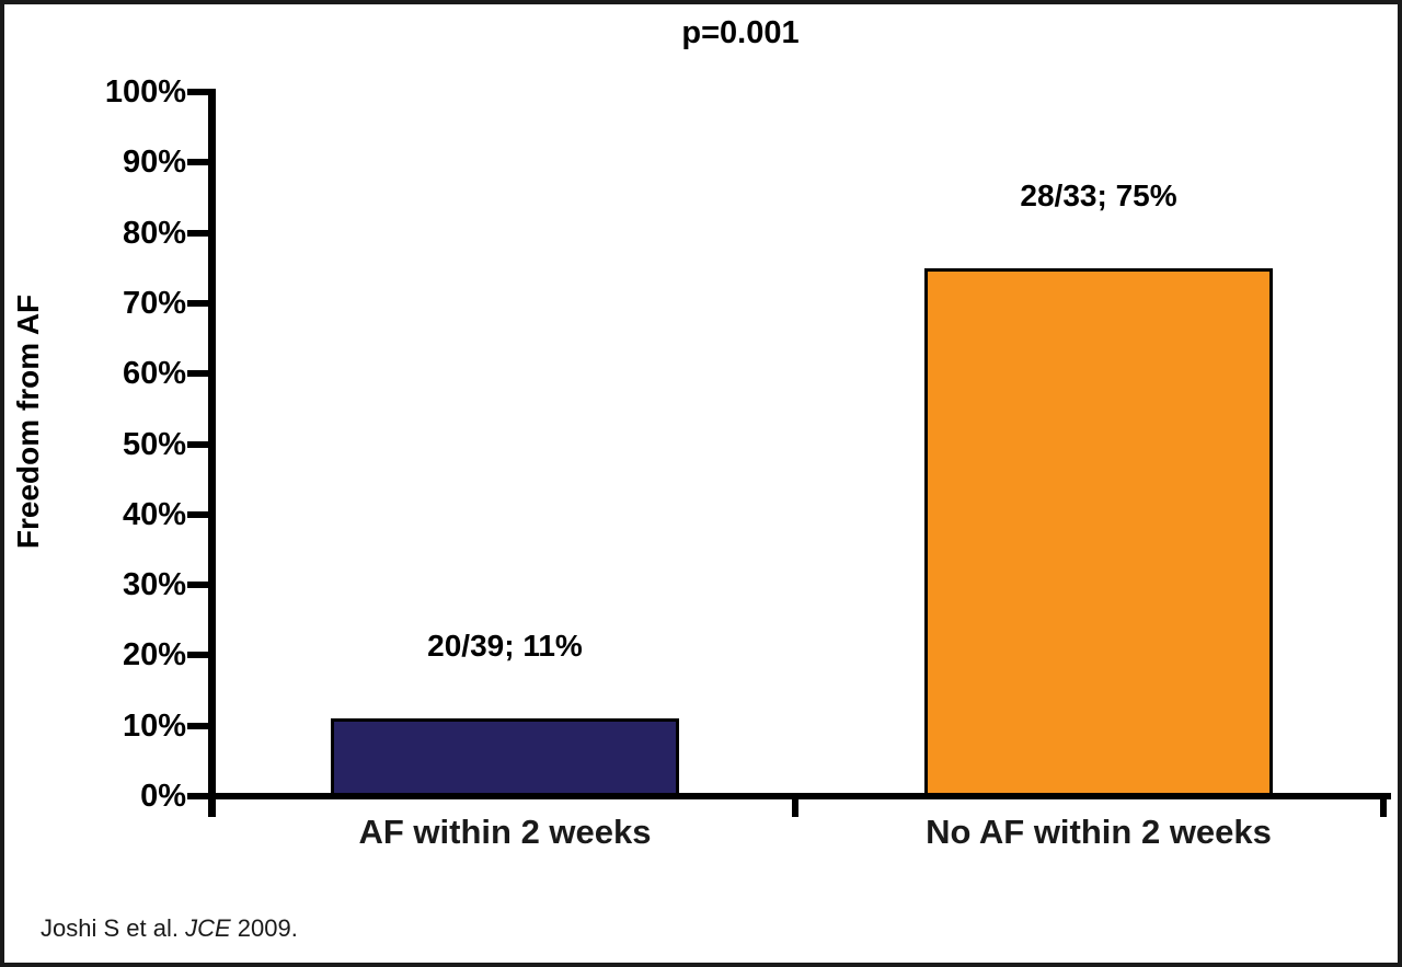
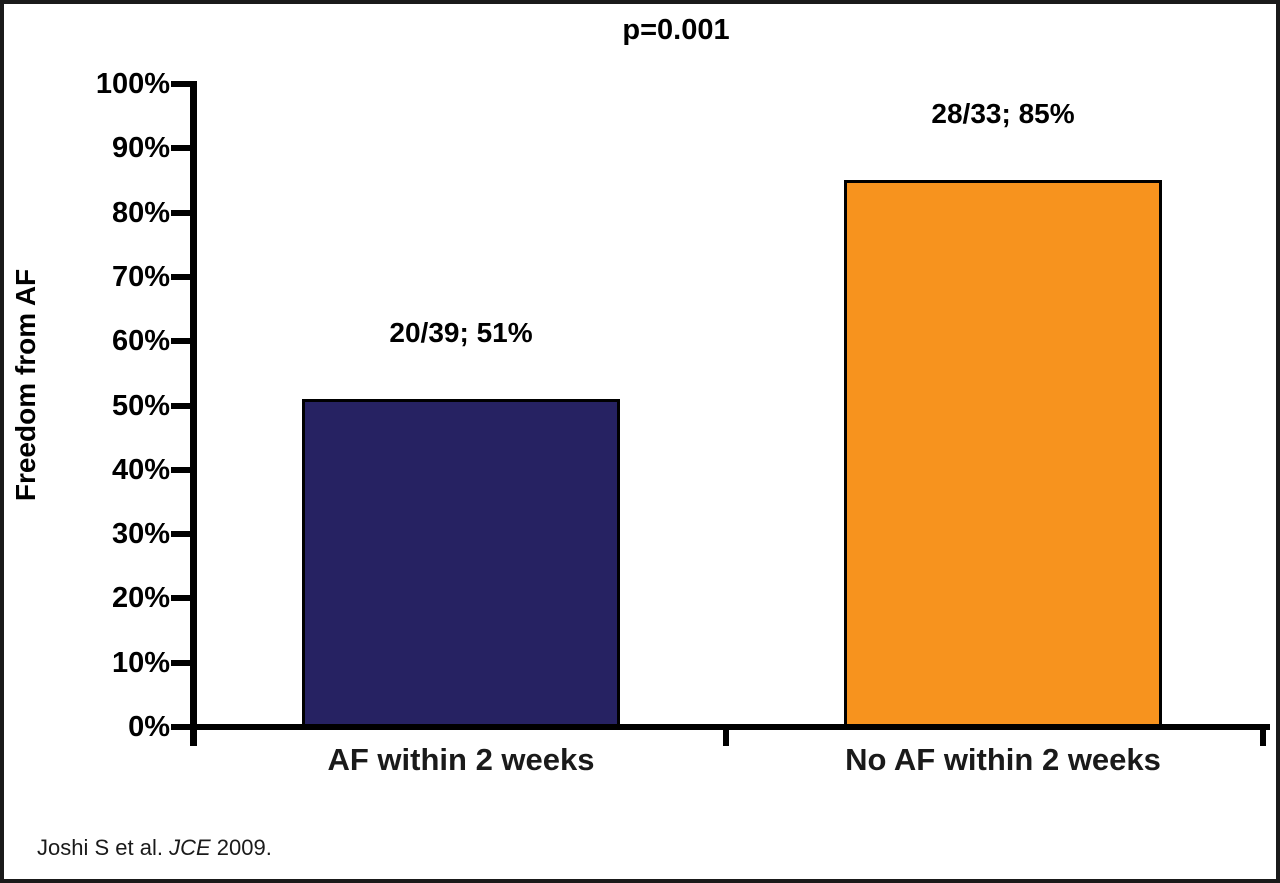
AF within 2 weeks: 11% -> 51%
No AF within 2 weeks: 75% -> 85%
